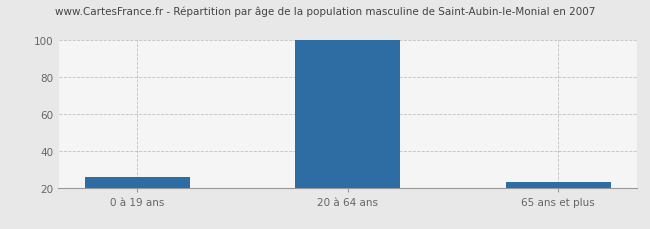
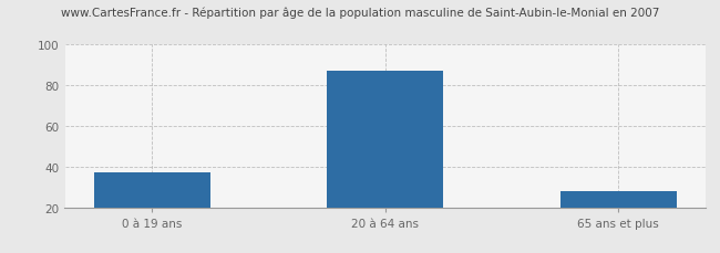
0 à 19 ans: 26 -> 37
20 à 64 ans: 100 -> 87
65 ans et plus: 23 -> 28
